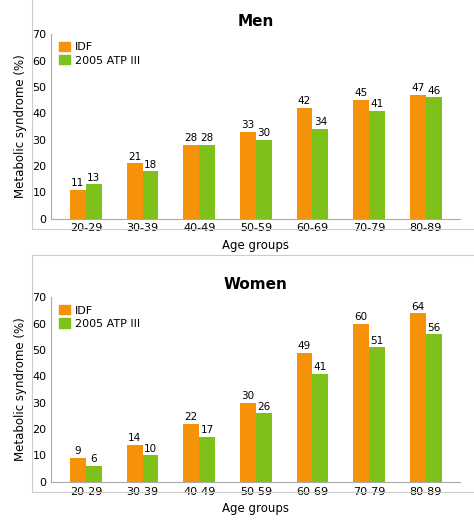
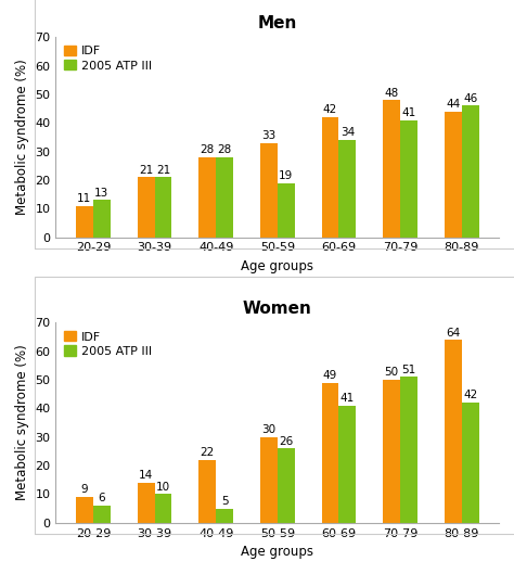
Men/2005 ATP III/30-39: 18 -> 21
Men/2005 ATP III/50-59: 30 -> 19
Men/IDF/70-79: 45 -> 48
Men/IDF/80-89: 47 -> 44
Women/2005 ATP III/40-49: 17 -> 5
Women/IDF/70-79: 60 -> 50
Women/2005 ATP III/80-89: 56 -> 42
